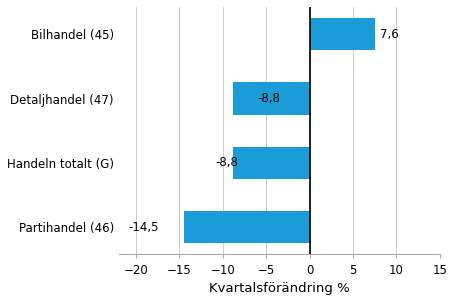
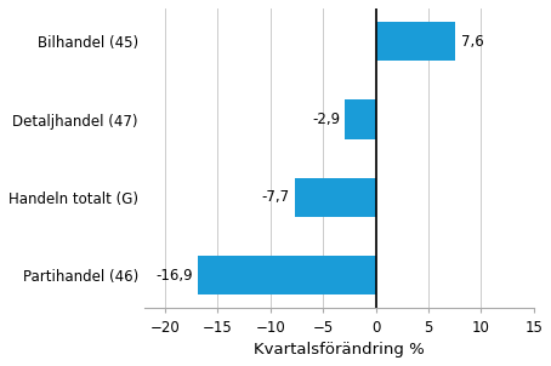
Detaljhandel (47): -8,8 -> -2,9
Handeln totalt (G): -8,8 -> -7,7
Partihandel (46): -14,5 -> -16,9
